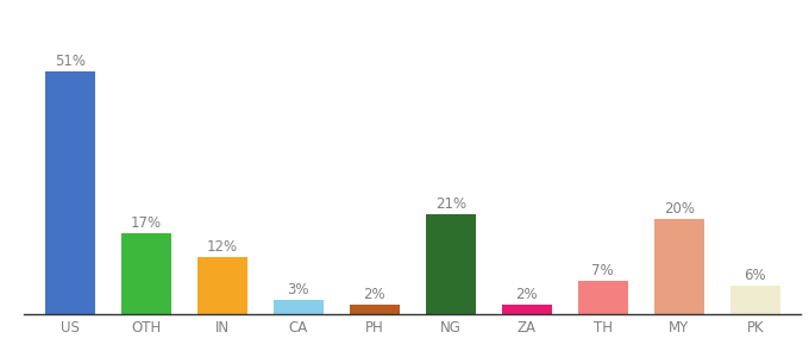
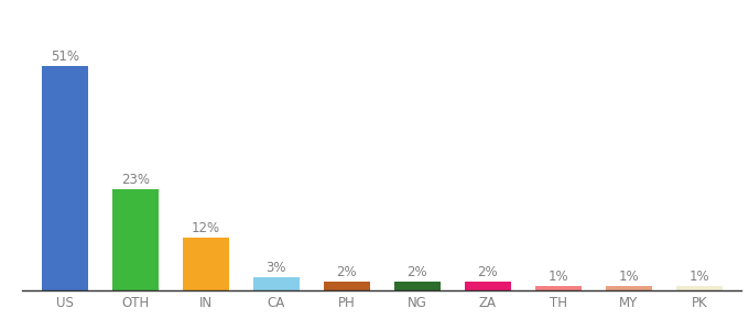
OTH: 17% -> 23%
NG: 21% -> 2%
TH: 7% -> 1%
MY: 20% -> 1%
PK: 6% -> 1%
